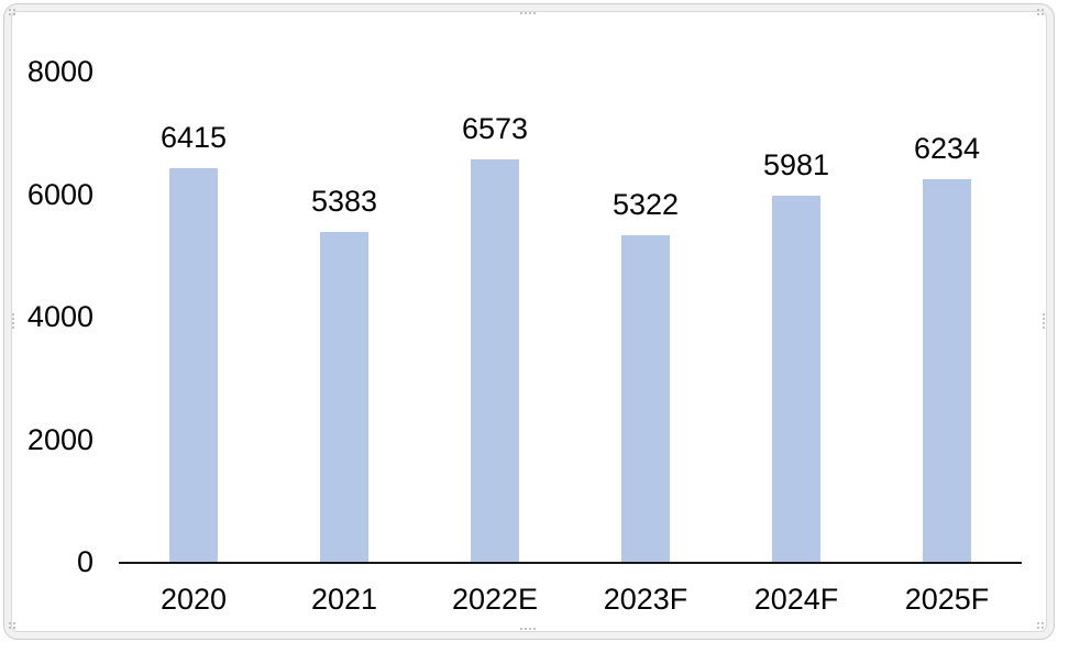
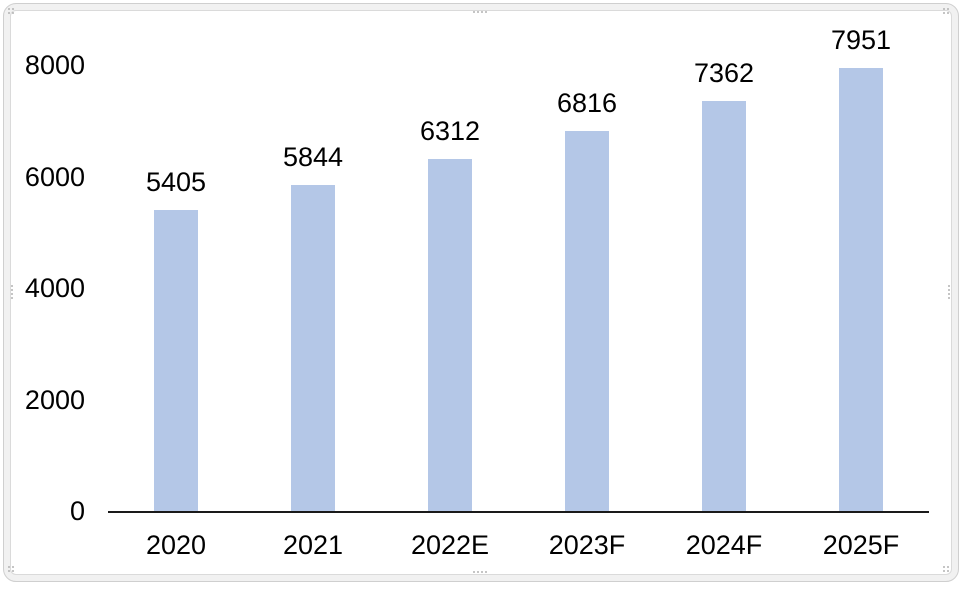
2020: 6415 -> 5405
2021: 5383 -> 5844
2022E: 6573 -> 6312
2023F: 5322 -> 6816
2024F: 5981 -> 7362
2025F: 6234 -> 7951
